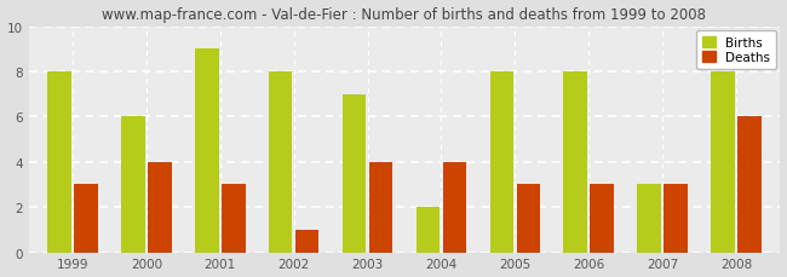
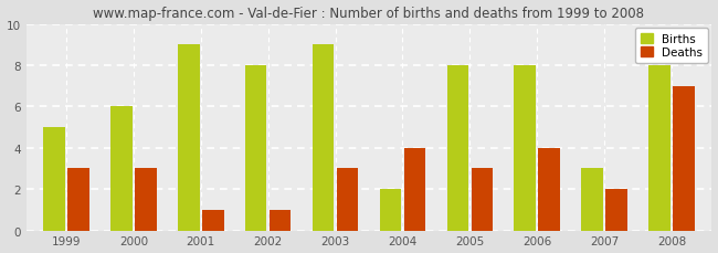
Births/1999: 8 -> 5
Deaths/2000: 4 -> 3
Deaths/2001: 3 -> 1
Births/2003: 7 -> 9
Deaths/2003: 4 -> 3
Deaths/2006: 3 -> 4
Deaths/2007: 3 -> 2
Deaths/2008: 6 -> 7
